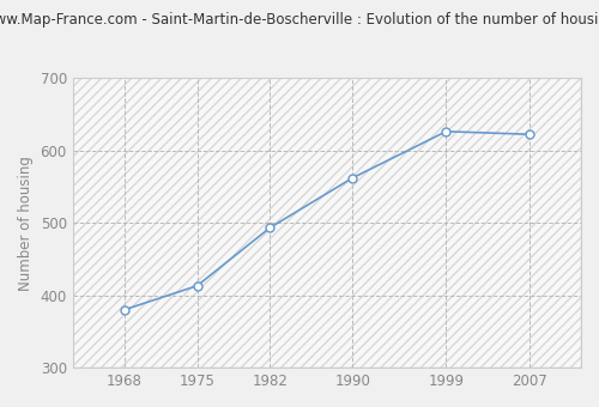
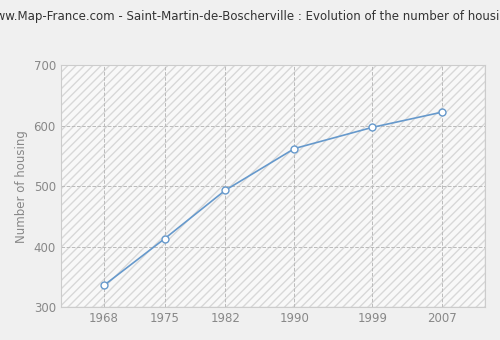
1968: 380 -> 336
1999: 626 -> 597
